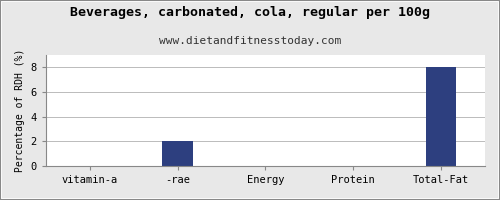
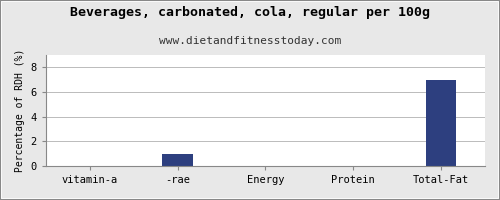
-rae: 2 -> 1
Total-Fat: 8 -> 7
